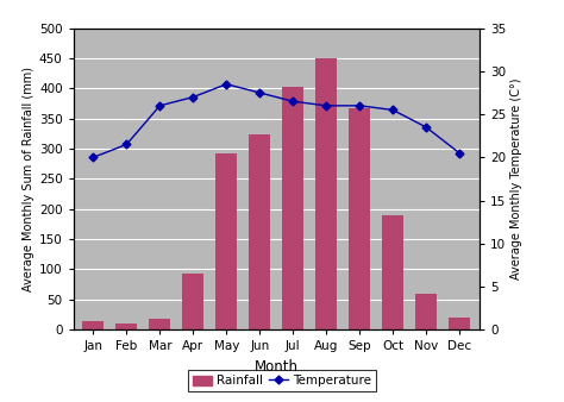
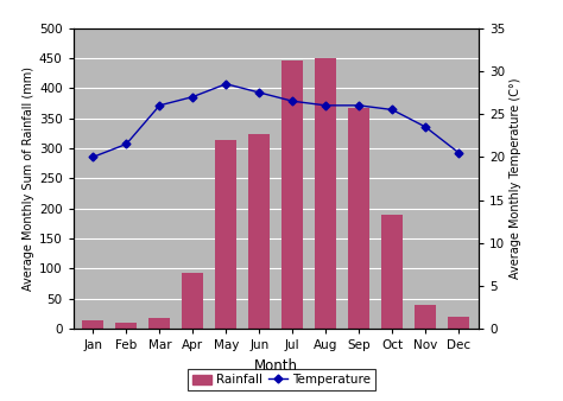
Rainfall/May: 293 -> 314
Rainfall/Jul: 403 -> 446
Rainfall/Nov: 60 -> 40
